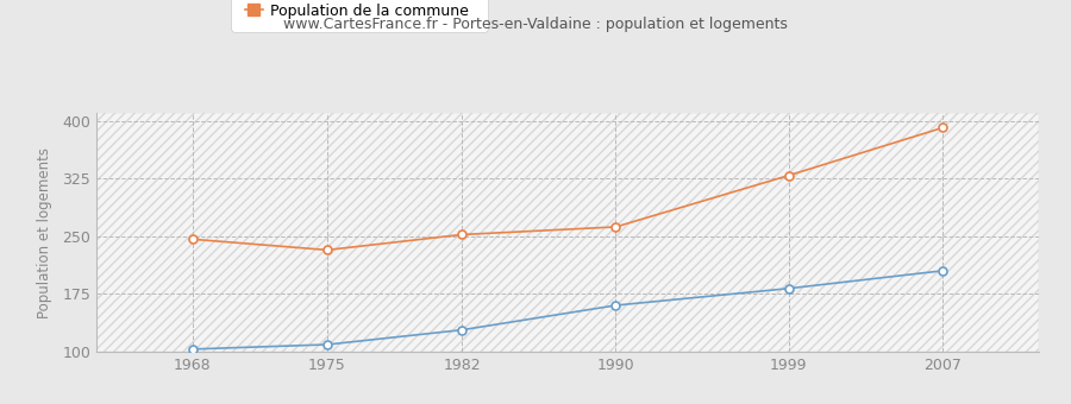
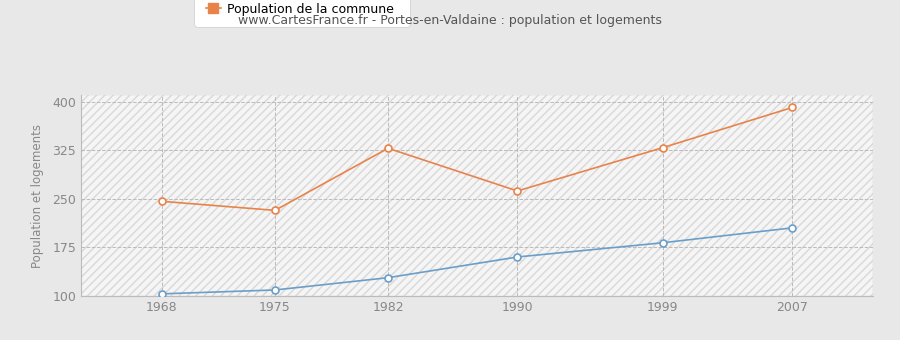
Population de la commune/1982: 252 -> 328
